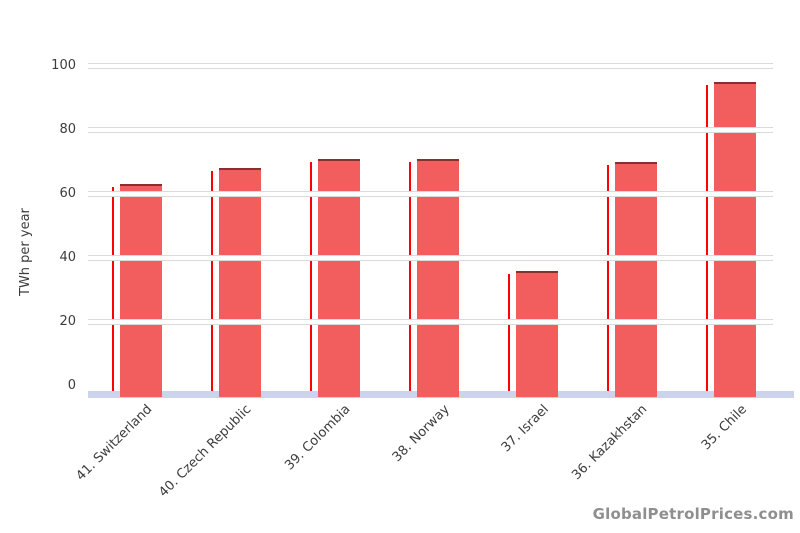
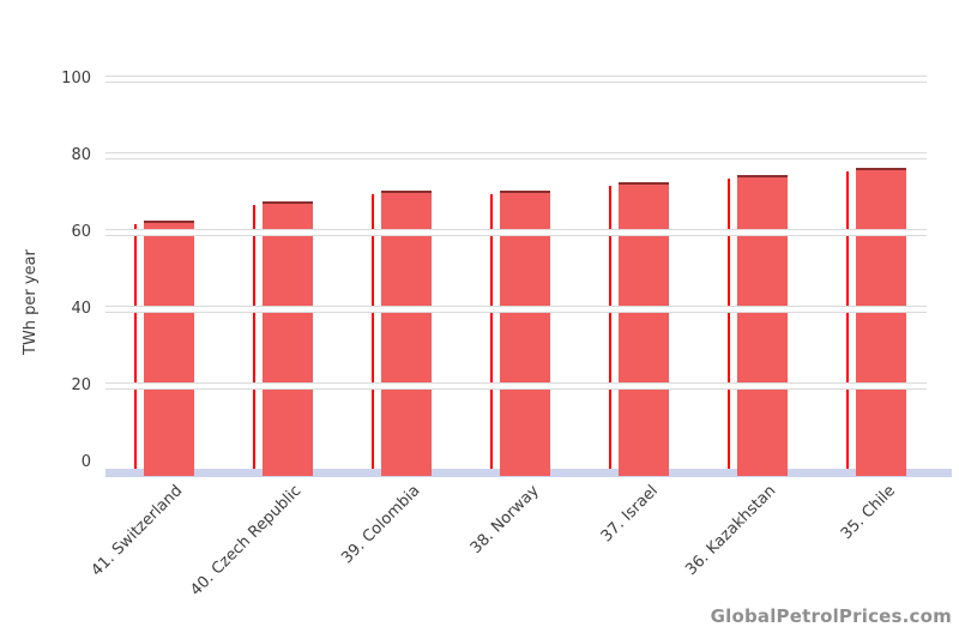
37. Israel: 36 -> 73
36. Kazakhstan: 70 -> 75
35. Chile: 95 -> 77
